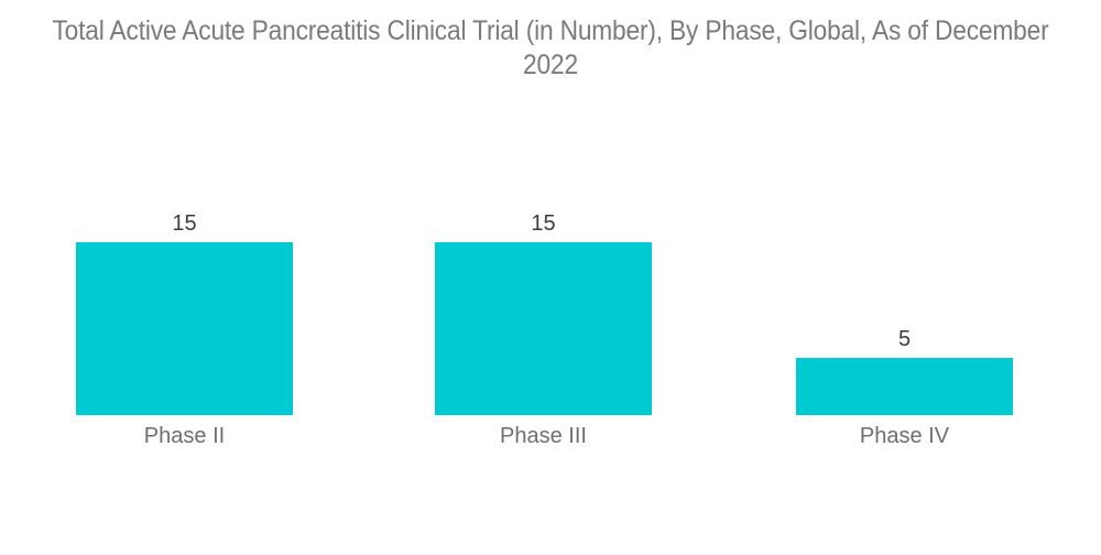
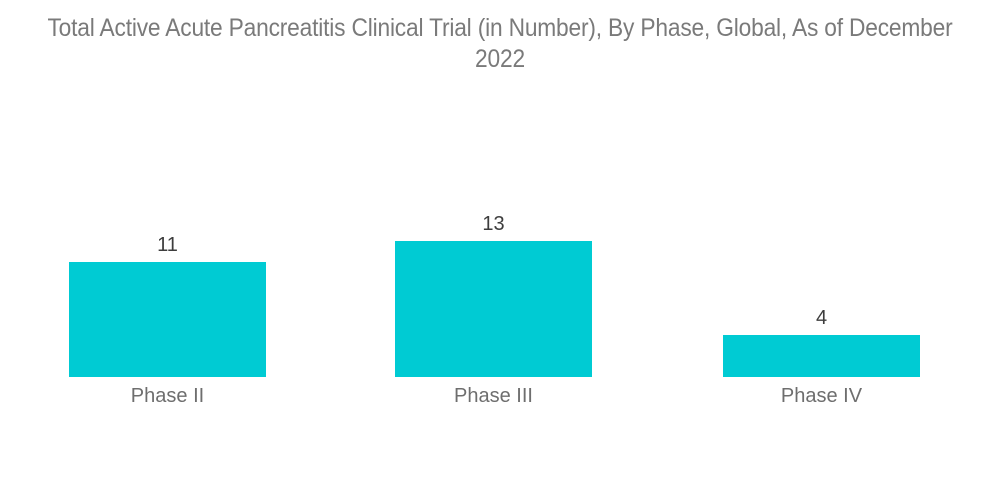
Phase II: 15 -> 11
Phase III: 15 -> 13
Phase IV: 5 -> 4
